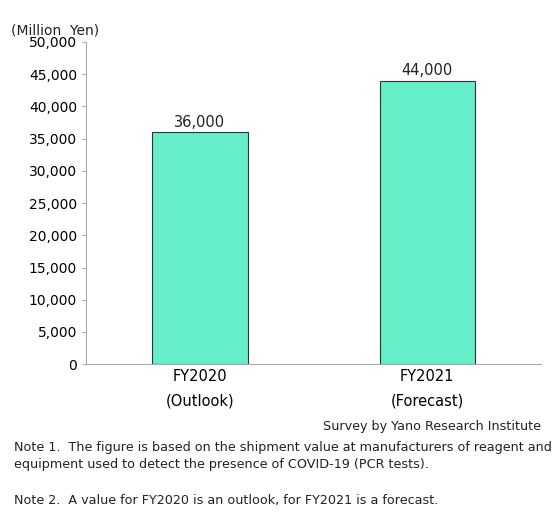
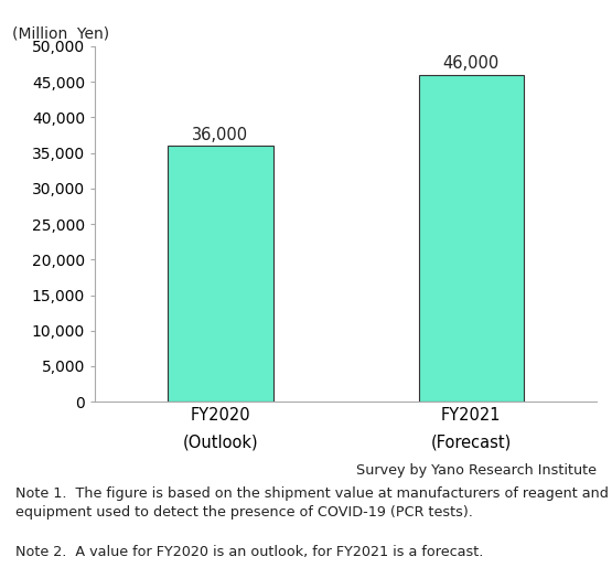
FY2021 (Forecast): 44,000 -> 46,000
